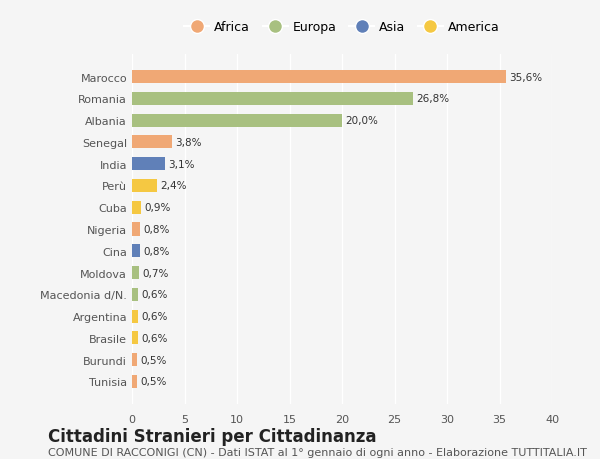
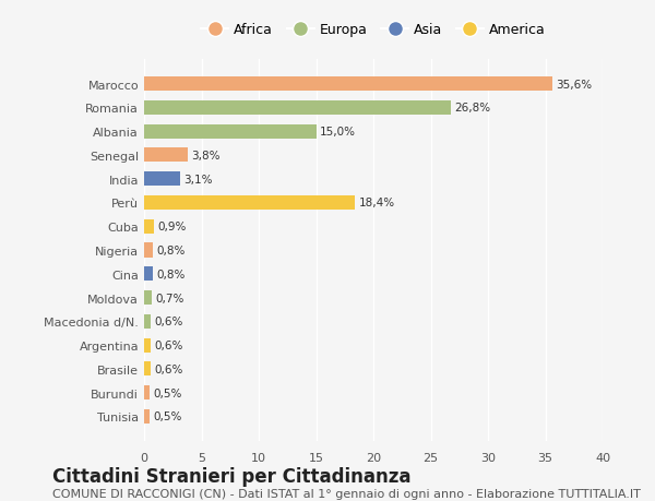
Albania: 20,0% -> 15,0%
Perù: 2,4% -> 18,4%
